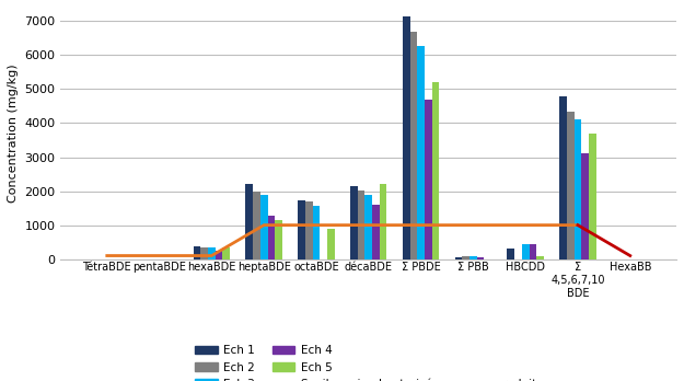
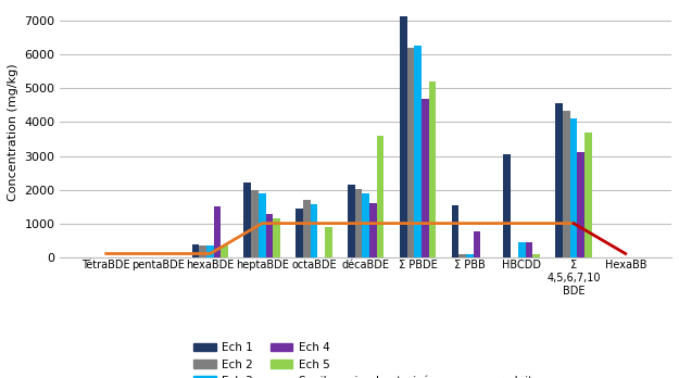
Ech 4/hexaBDE: 240 -> 1500
Ech 1/octaBDE: 1720 -> 1450
Ech 5/décaBDE: 2200 -> 3600
Ech 2/Σ PBDE: 6700 -> 6200
Ech 1/Σ PBB: 50 -> 1550
Ech 4/Σ PBB: 60 -> 750
Ech 1/HBCDD: 310 -> 3050
Ech 1/Σ 4,5,6,7,10 BDE: 4780 -> 4550
